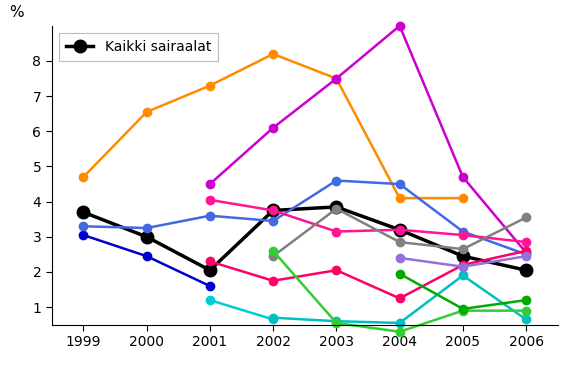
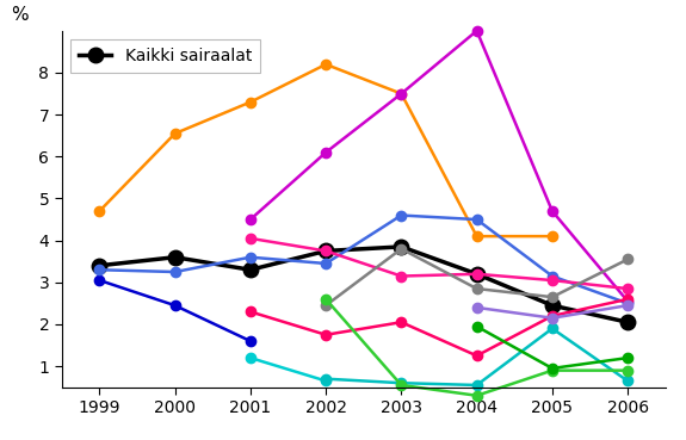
Kaikki sairaalat/1999: 3.70 -> 3.40
Kaikki sairaalat/2000: 3.00 -> 3.60
Kaikki sairaalat/2001: 2.05 -> 3.30
